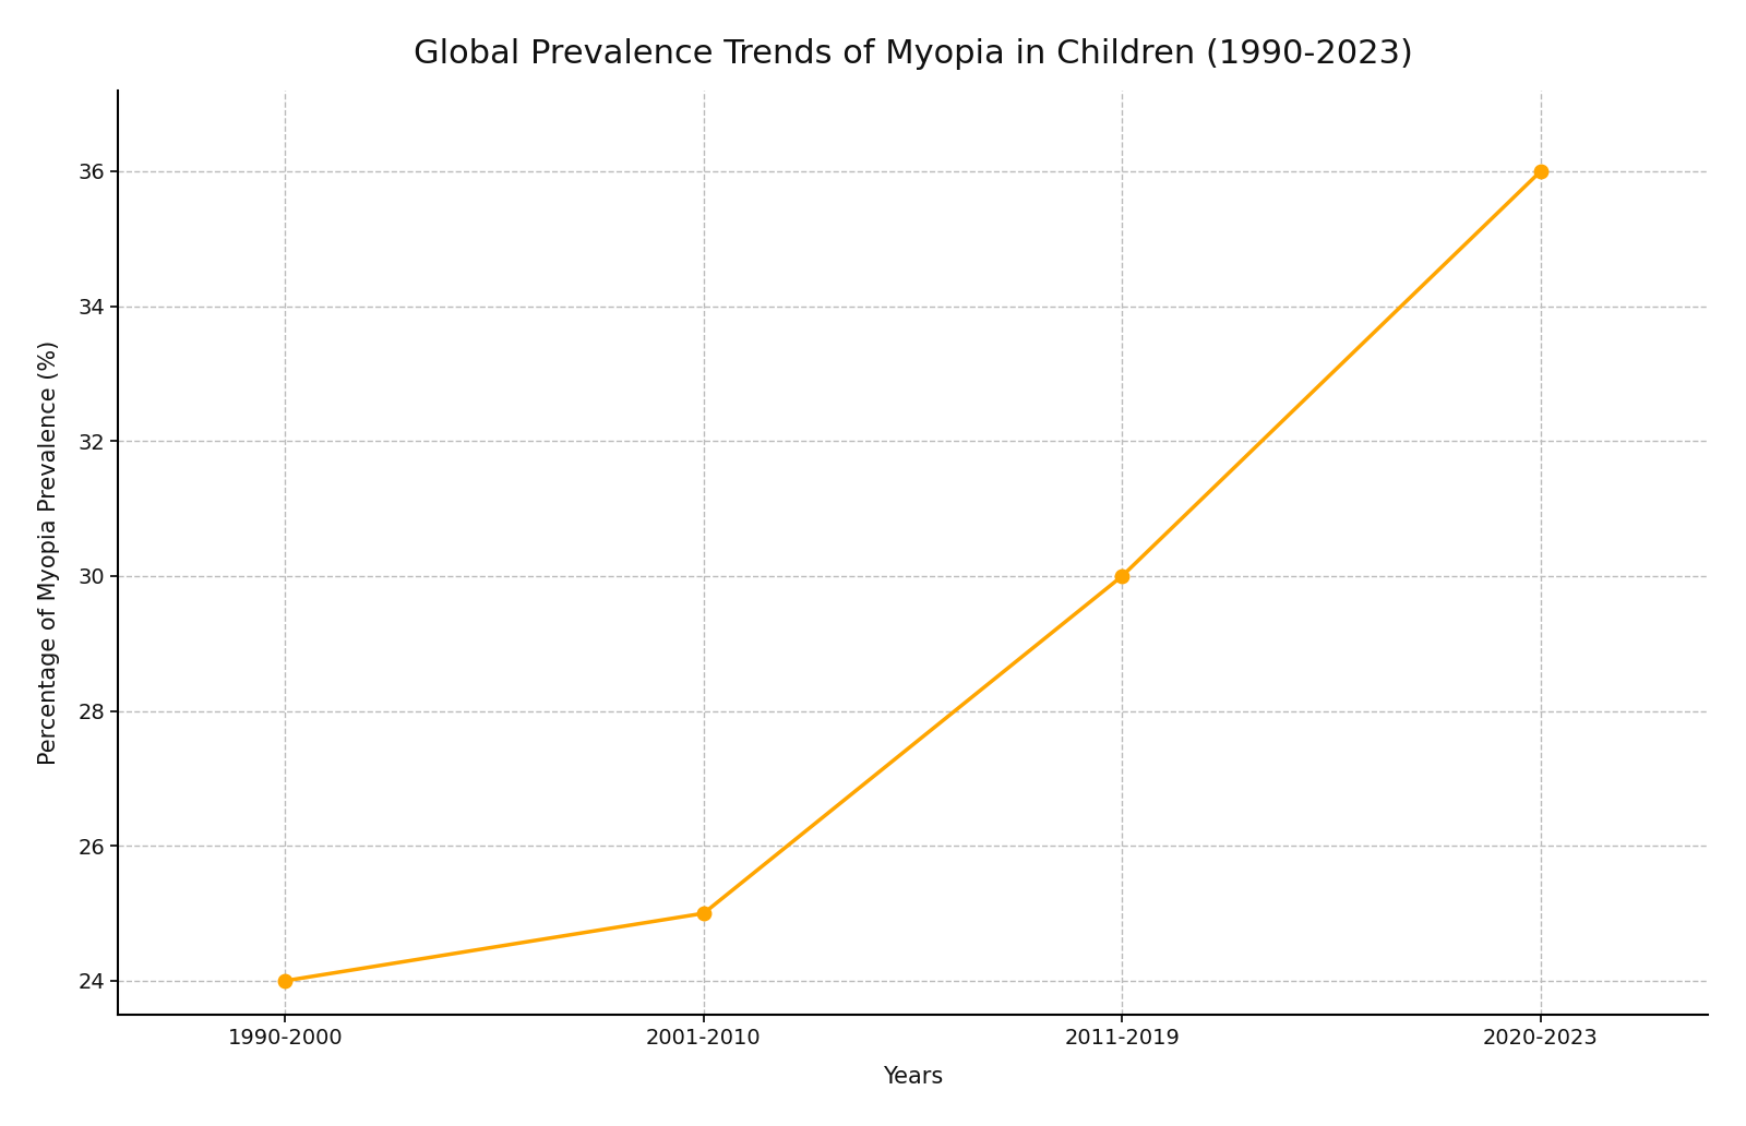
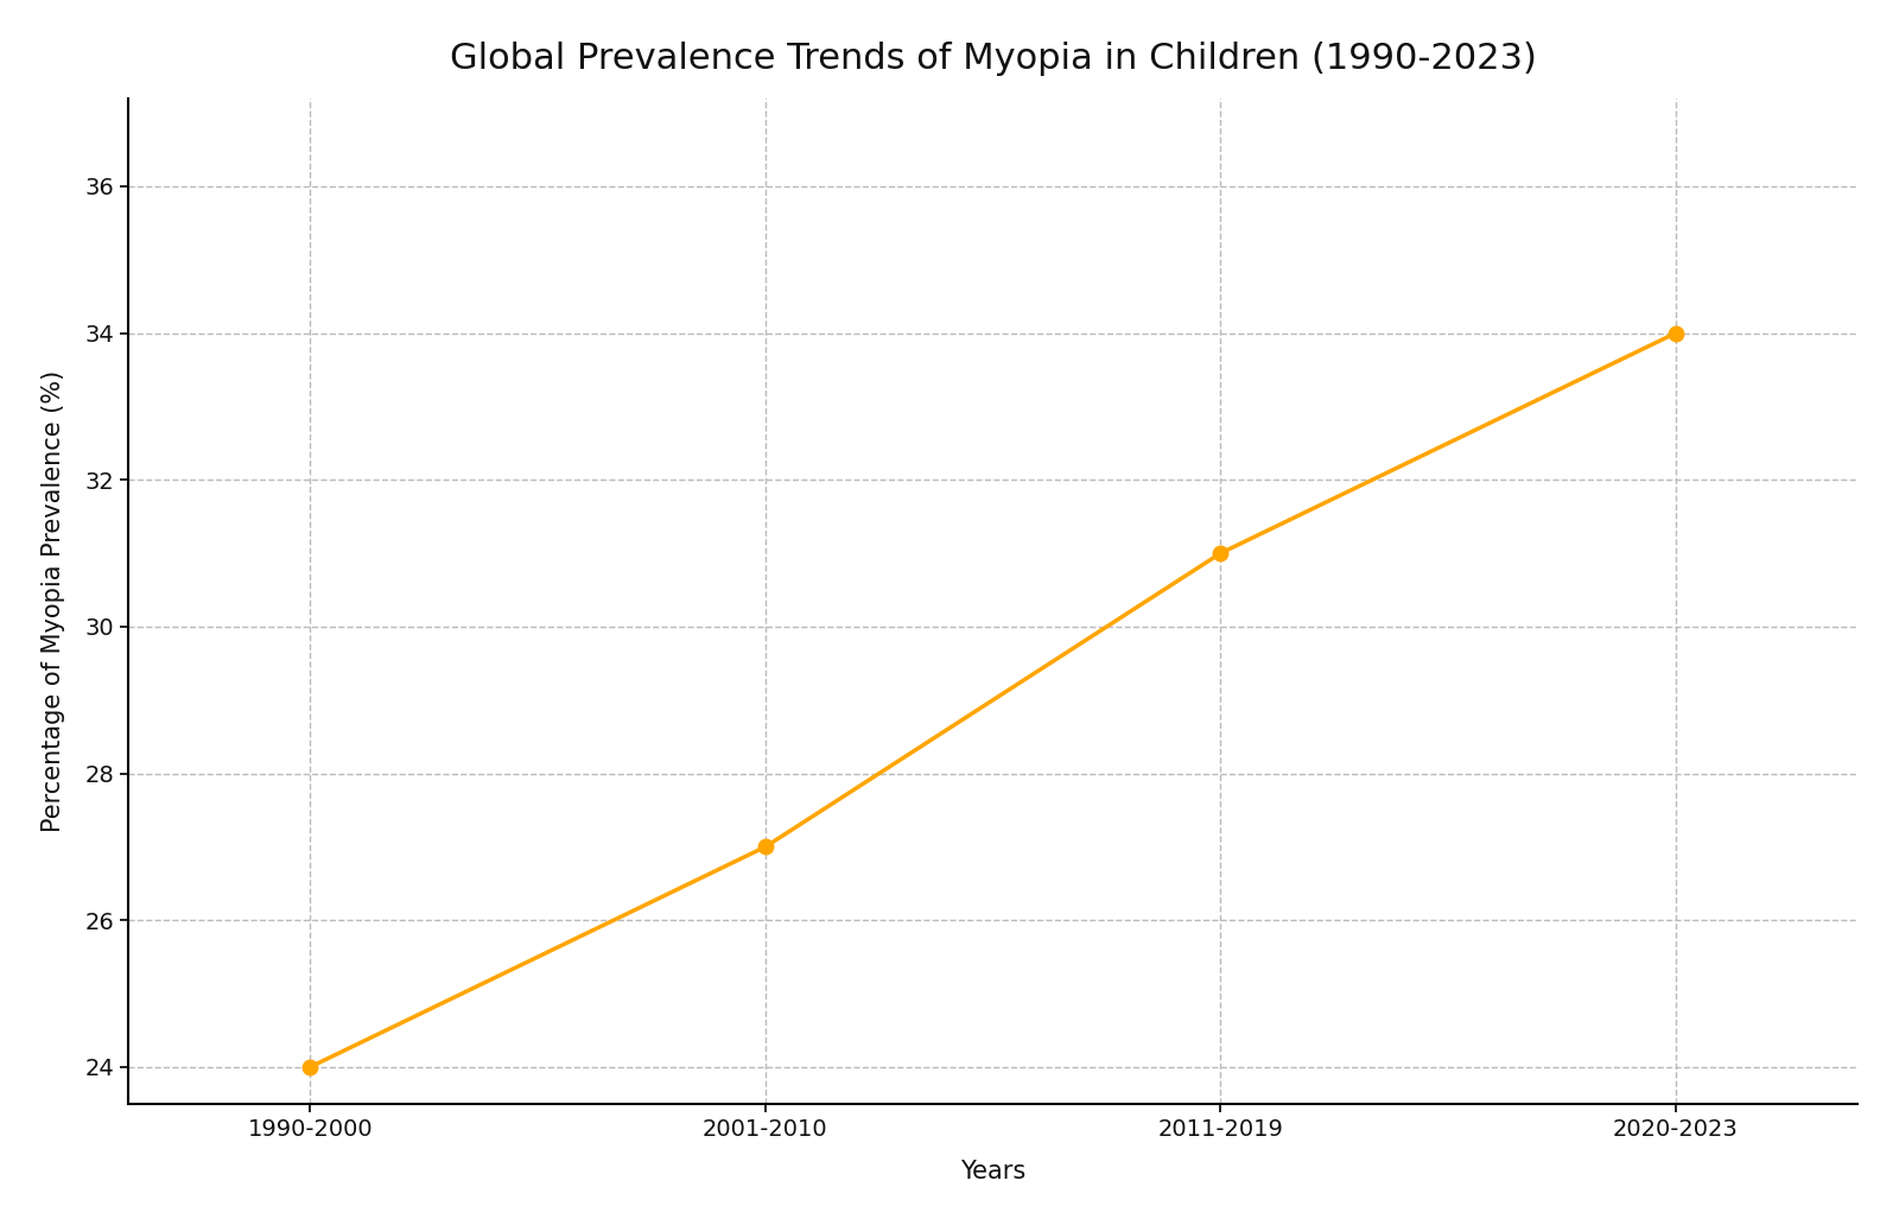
2001-2010: 25 -> 27
2011-2019: 30 -> 31
2020-2023: 36 -> 34
